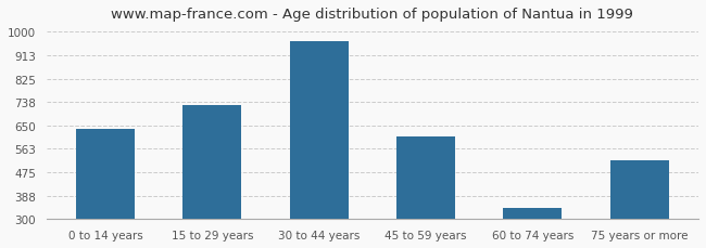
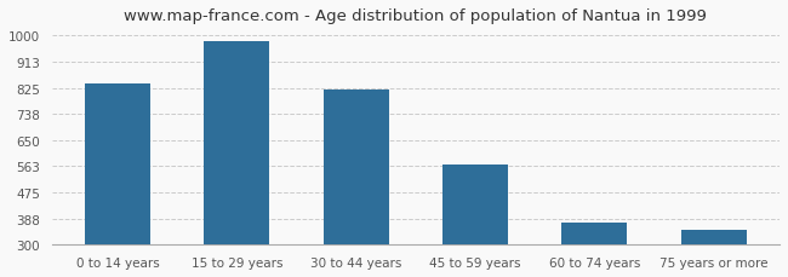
0 to 14 years: 635 -> 838
15 to 29 years: 725 -> 980
30 to 44 years: 965 -> 820
45 to 59 years: 610 -> 570
60 to 74 years: 340 -> 375
75 years or more: 520 -> 348
